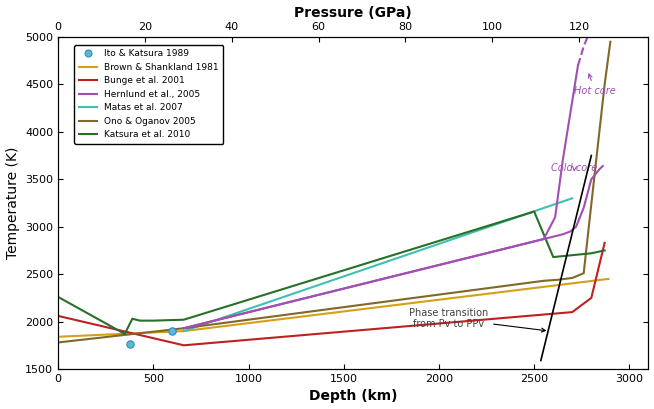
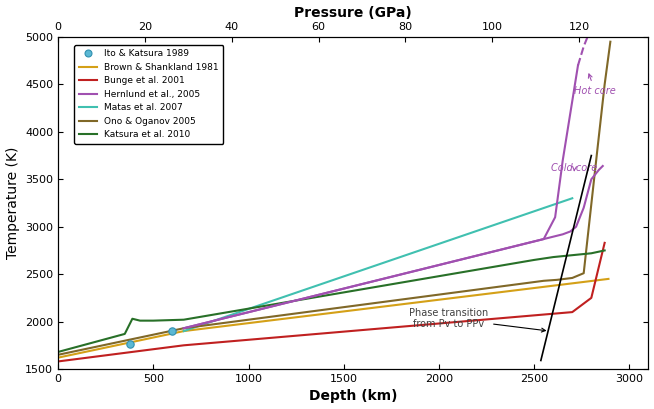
Brown & Shankland 1981/0: 1840 -> 1620
Bunge et al. 2001/0: 2060 -> 1580
Ono & Oganov 2005/0: 1780 -> 1650
Katsura et al. 2010/0: 2260 -> 1680
Katsura et al. 2010/2500: 3160 -> 2650
